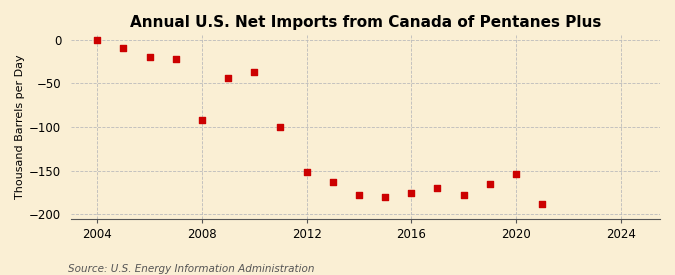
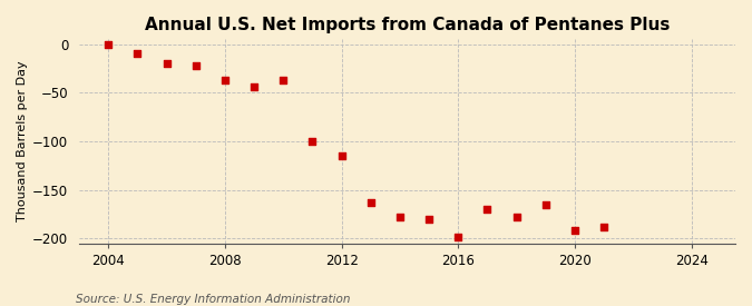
2008: -92 -> -37
2012: -152 -> -115
2016: -176 -> -199
2020: -154 -> -192
